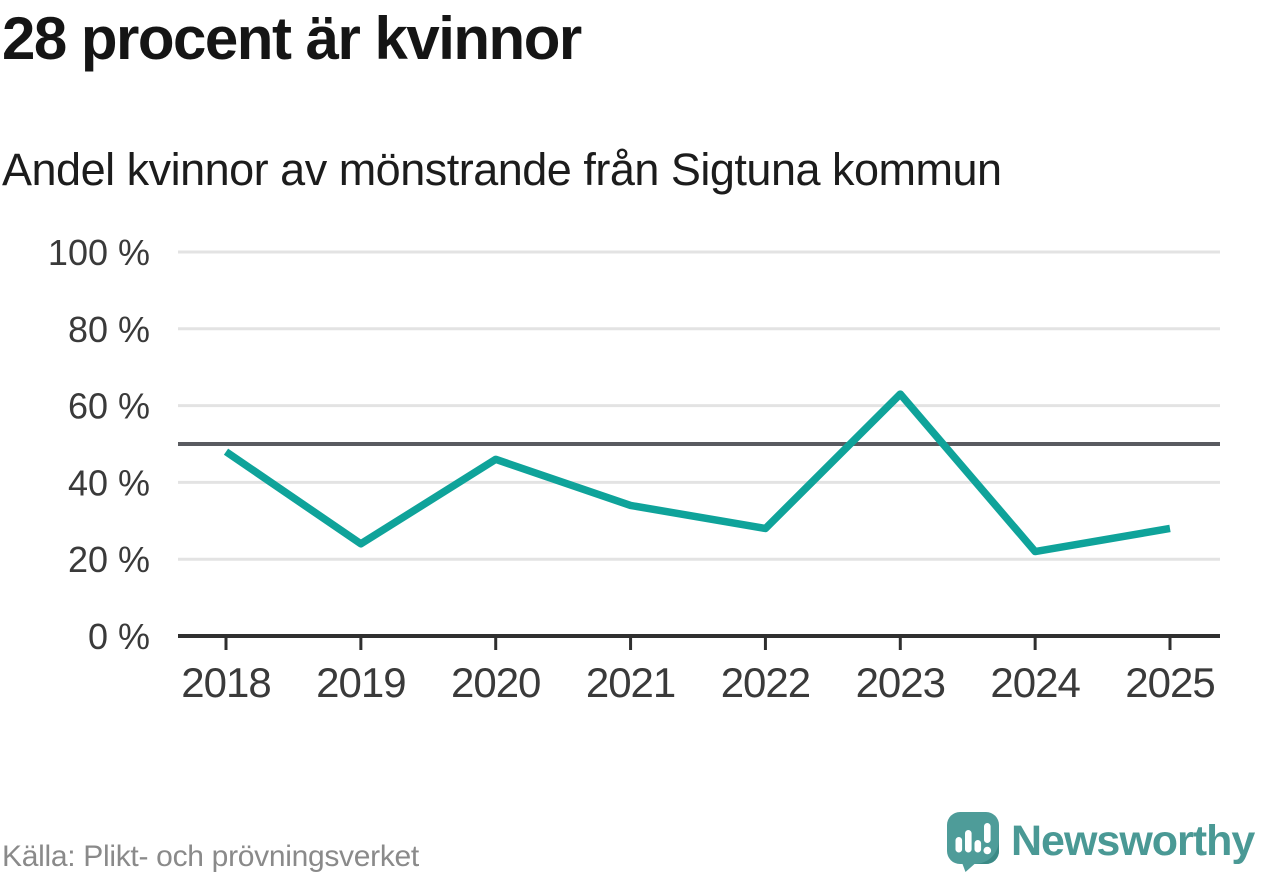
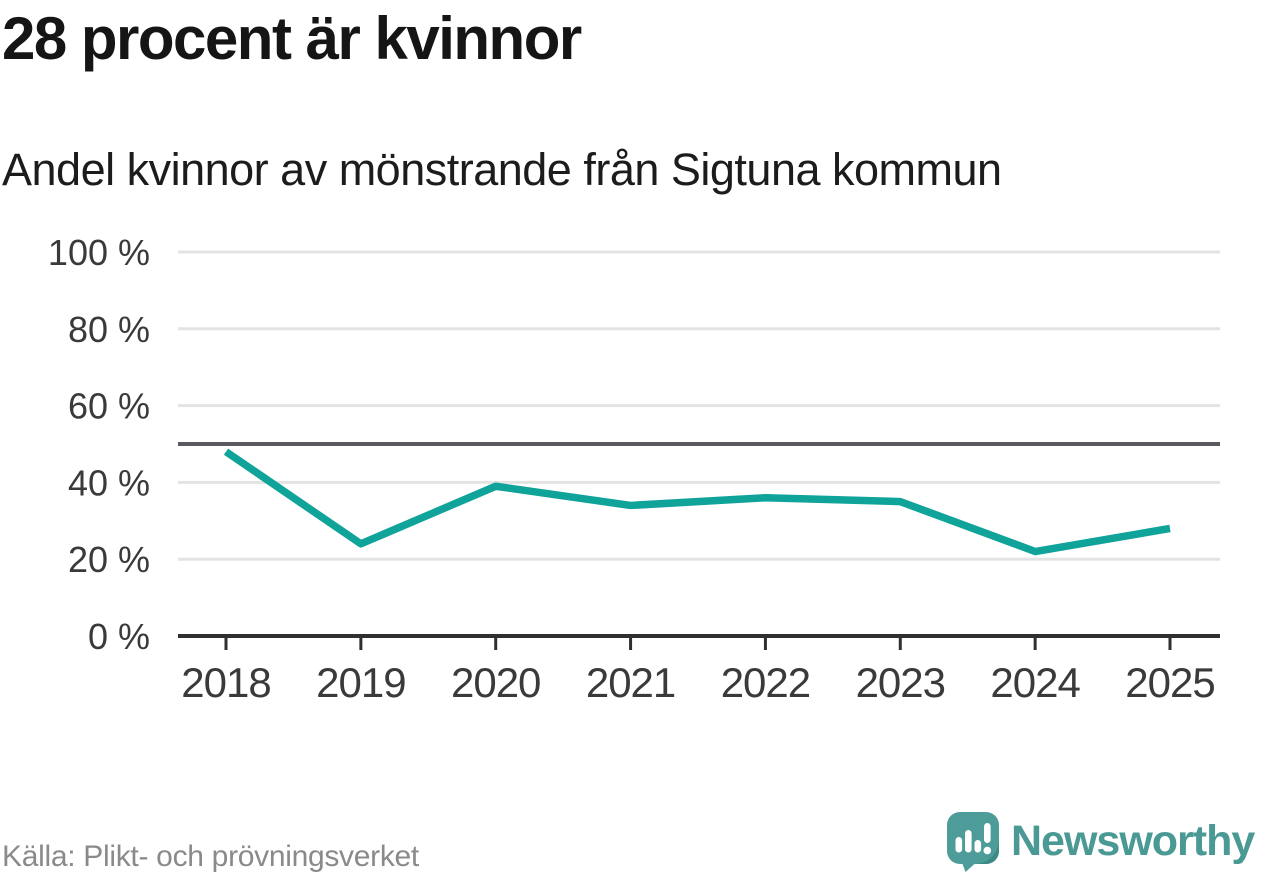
2020: 46% -> 39%
2022: 28% -> 36%
2023: 63% -> 35%
